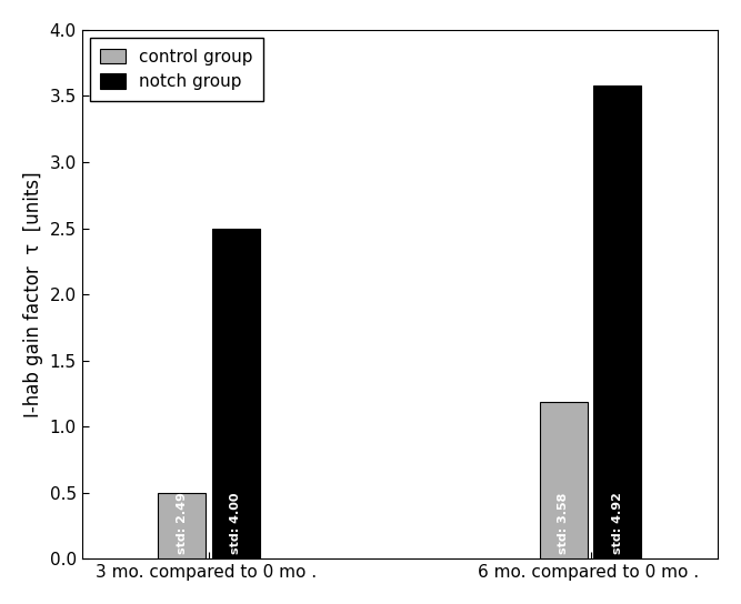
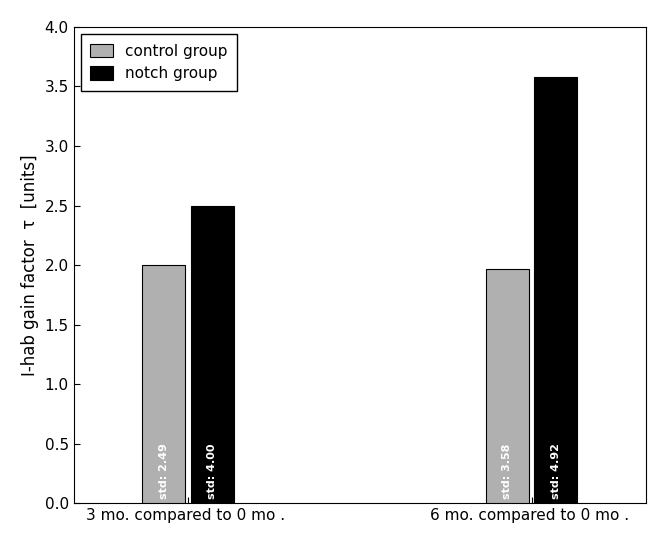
control group/3 mo. compared to 0 mo .: 0.50 -> 2.00
control group/6 mo. compared to 0 mo .: 1.19 -> 1.97
